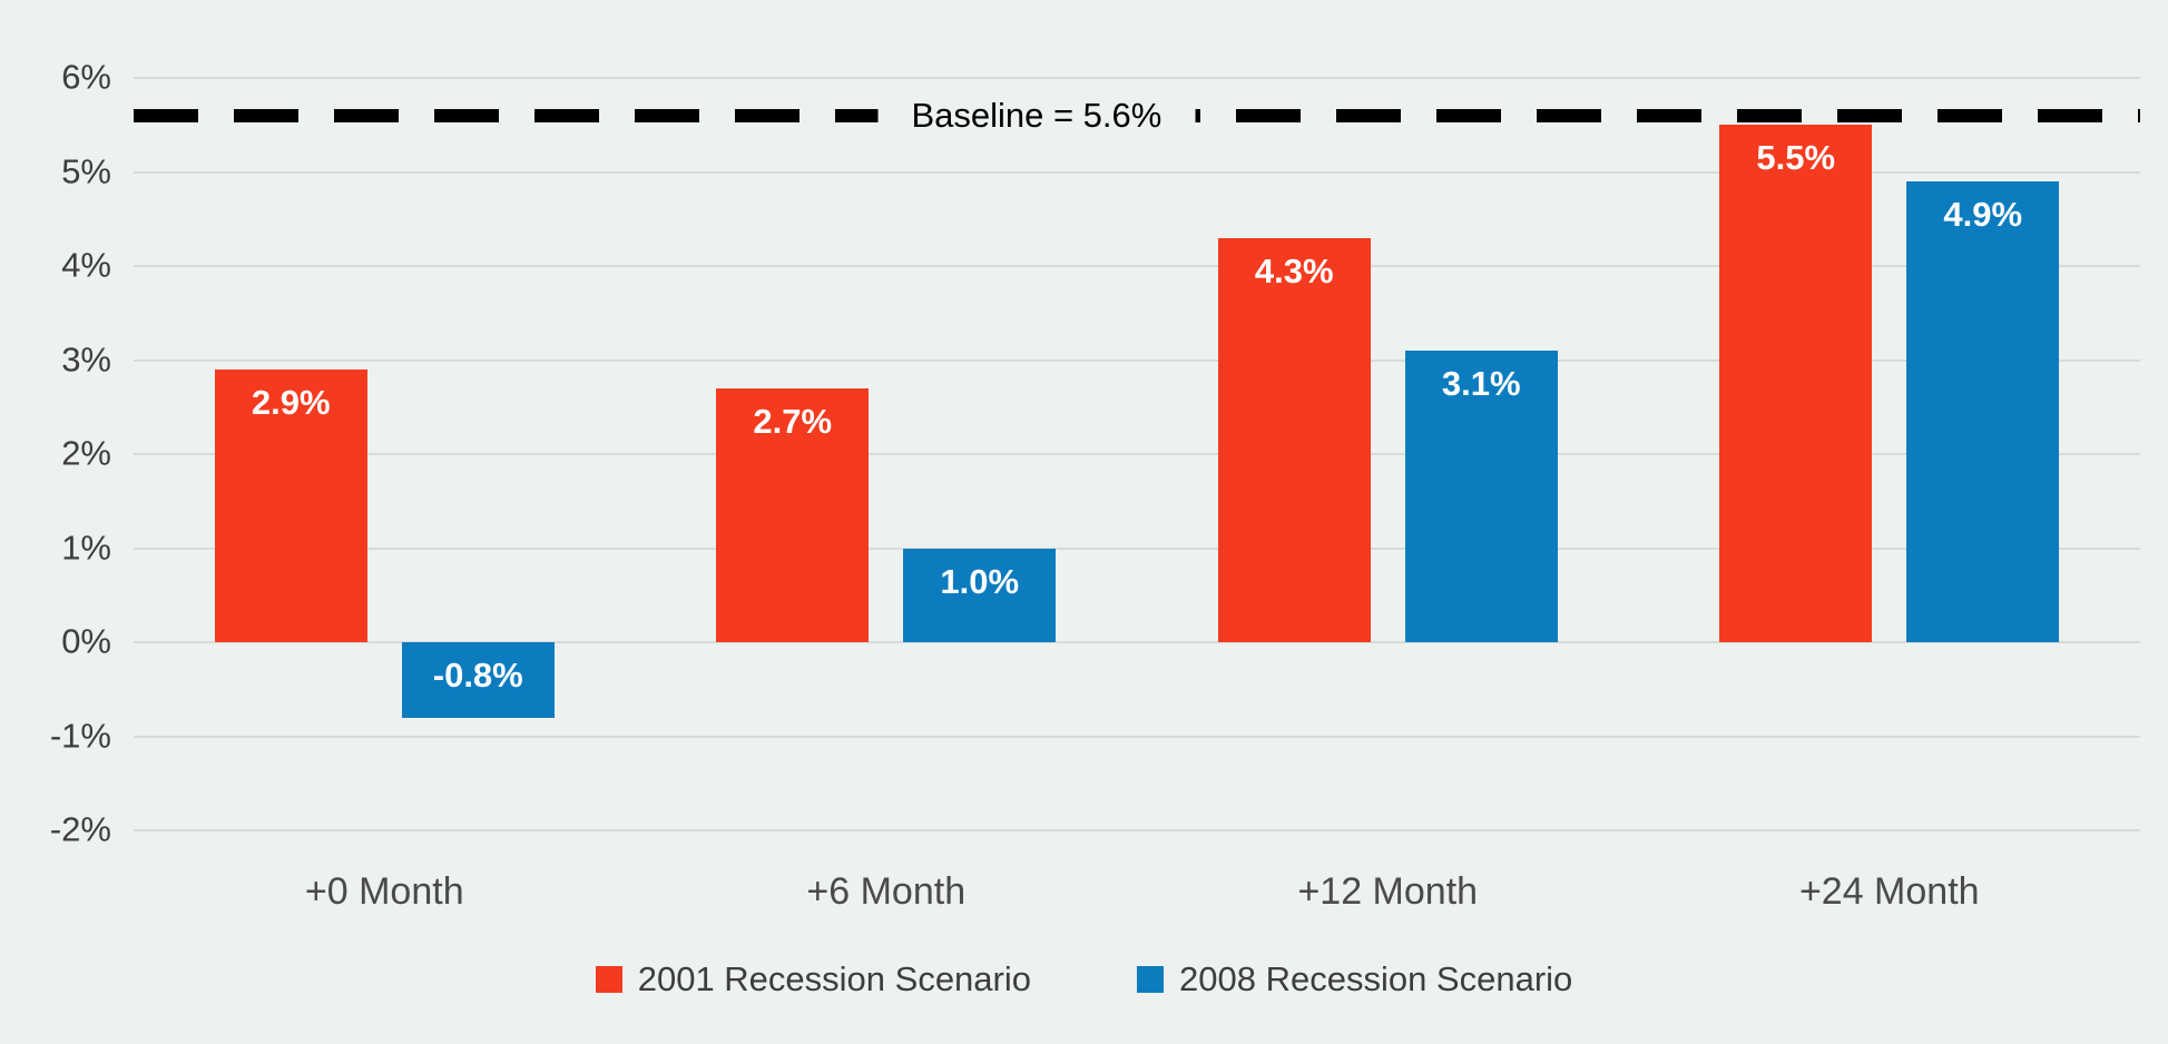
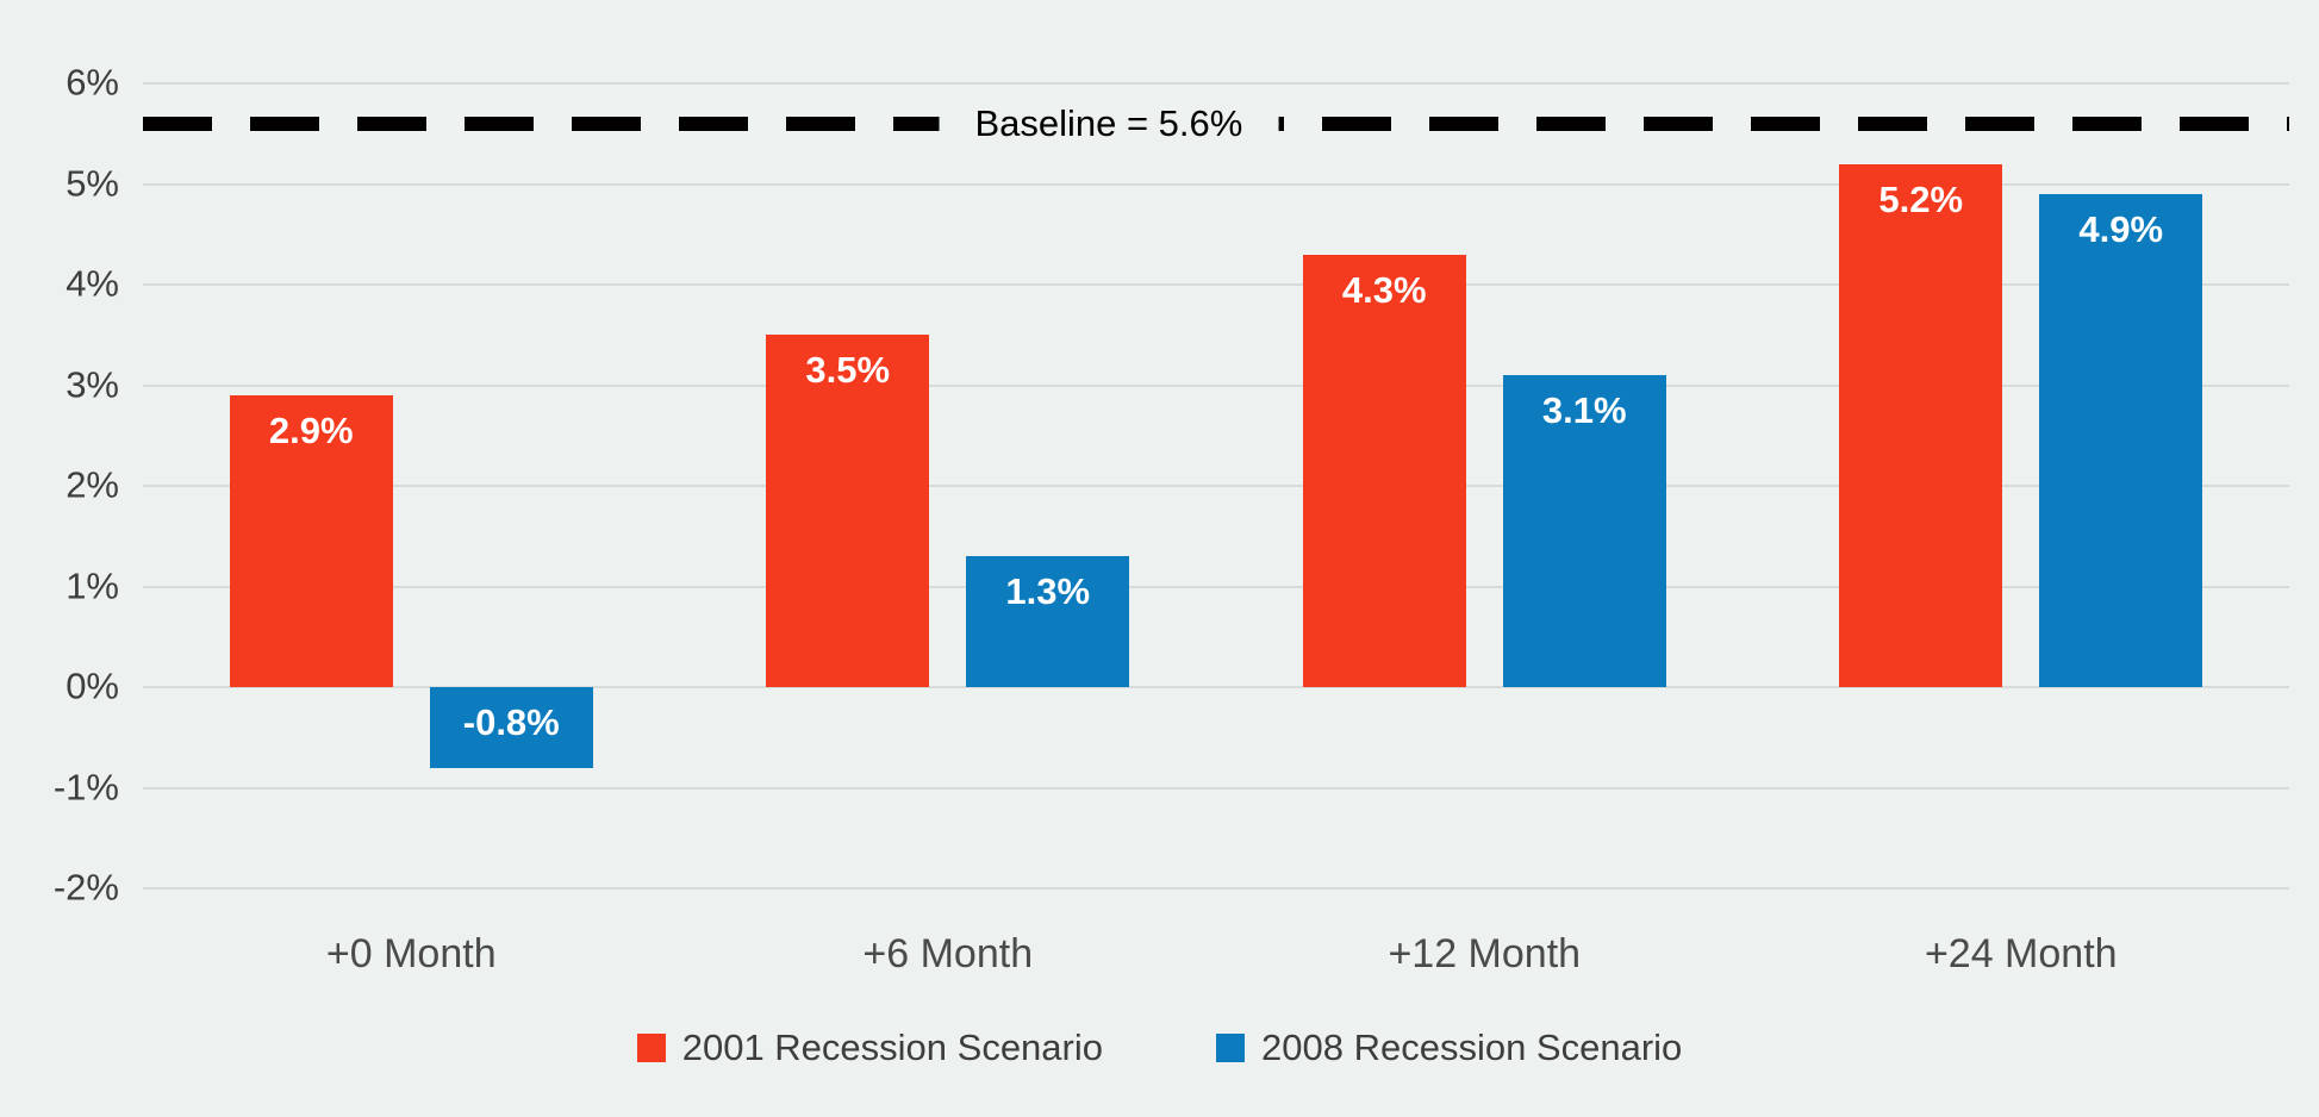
2001 Recession Scenario/+6 Month: 2.7% -> 3.5%
2008 Recession Scenario/+6 Month: 1.0% -> 1.3%
2001 Recession Scenario/+24 Month: 5.5% -> 5.2%
